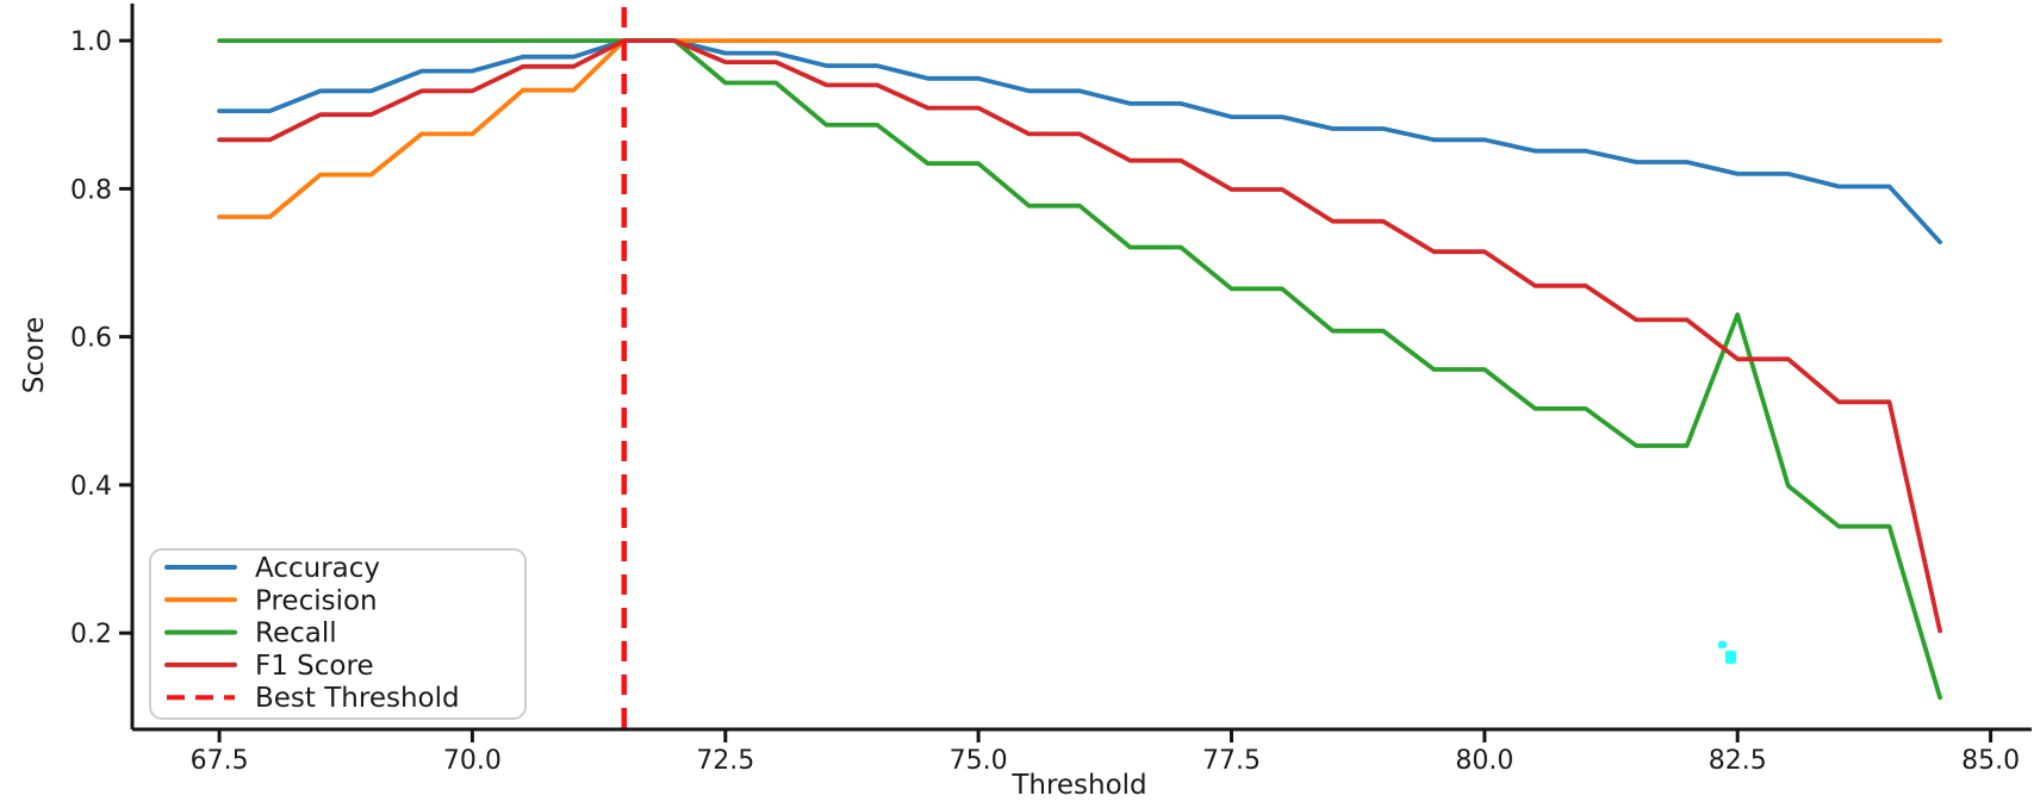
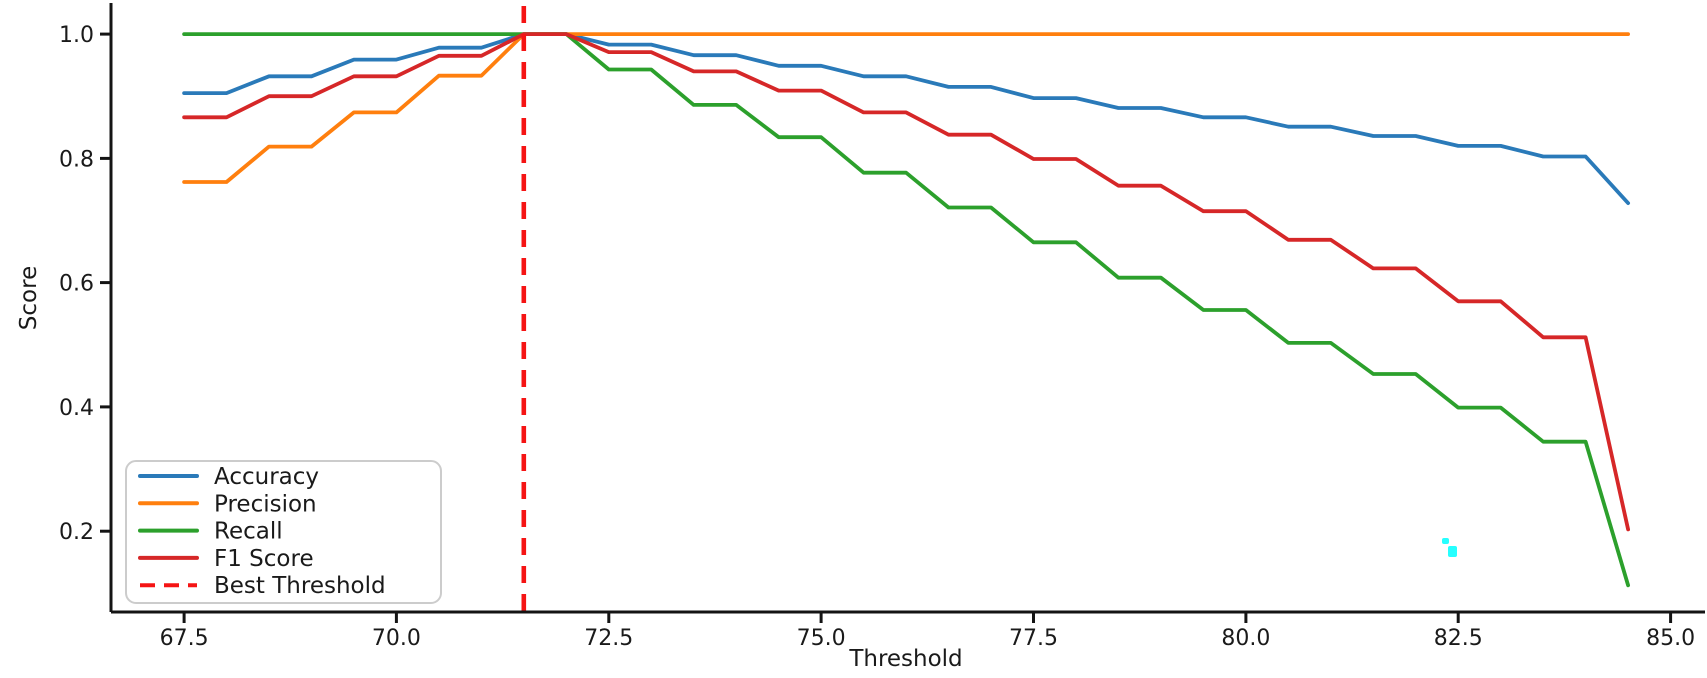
Recall/82.5: 0.63 -> 0.40
